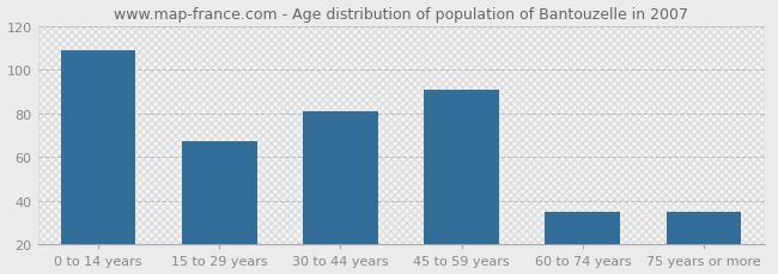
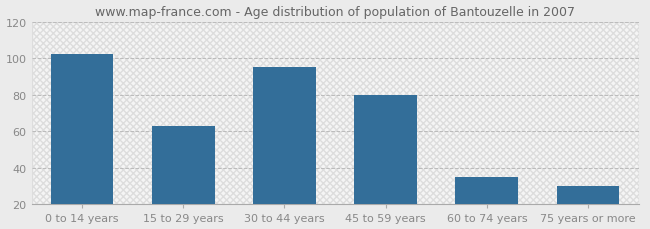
0 to 14 years: 109 -> 102
15 to 29 years: 67 -> 63
30 to 44 years: 81 -> 95
45 to 59 years: 91 -> 80
75 years or more: 35 -> 30
